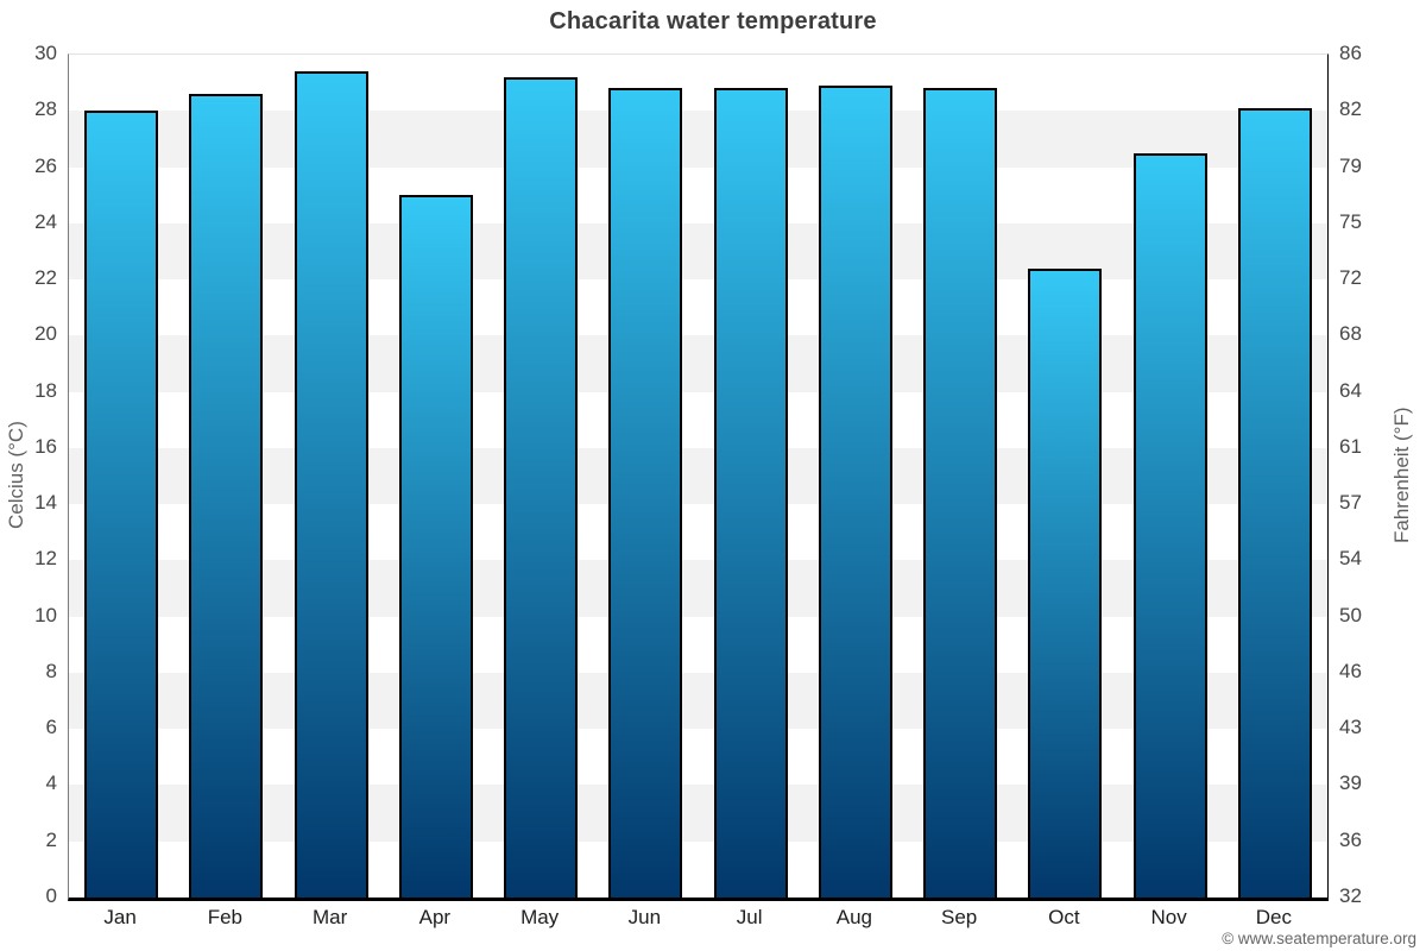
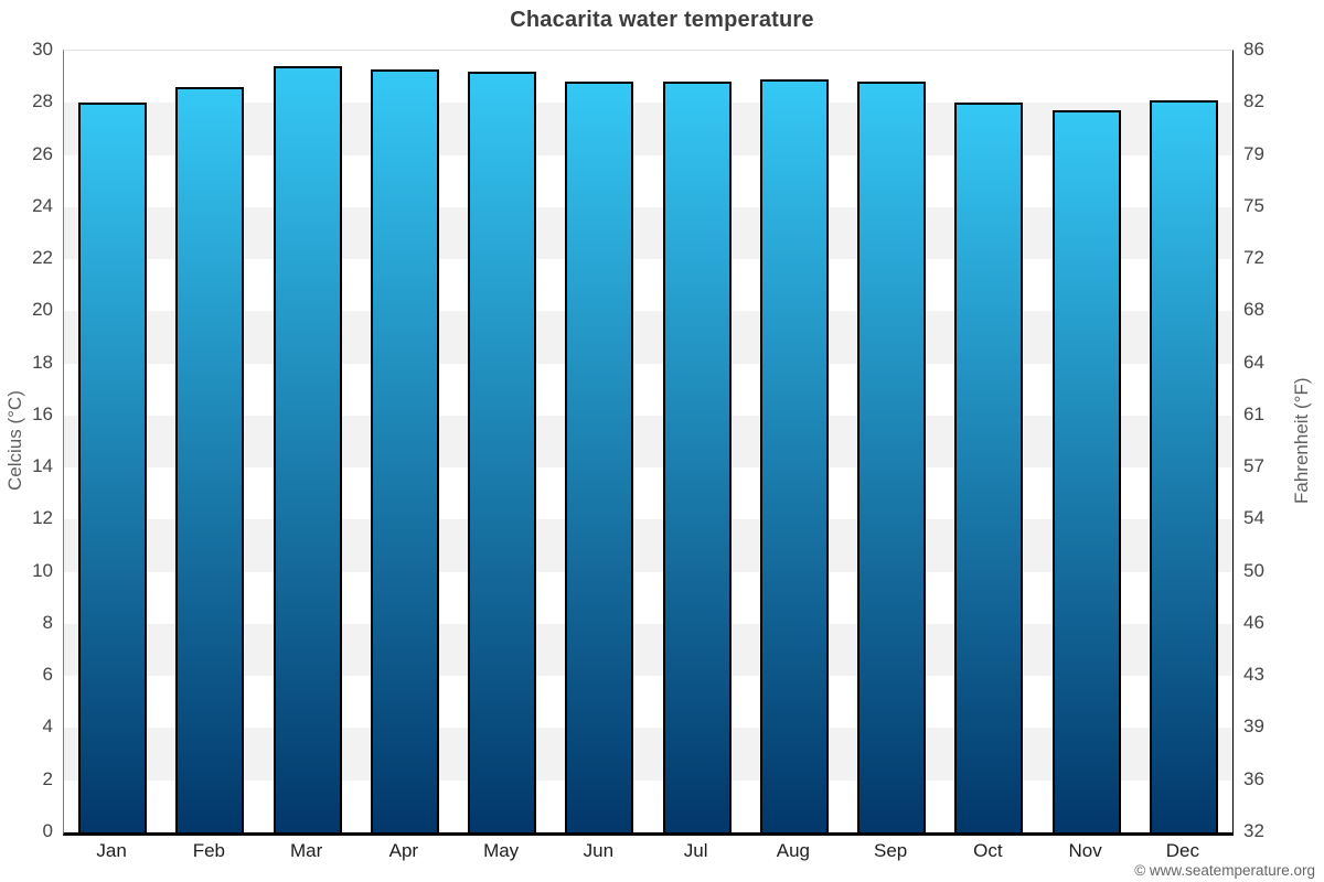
Apr: 25.0 -> 29.3
Oct: 22.4 -> 28.0
Nov: 26.5 -> 27.7
